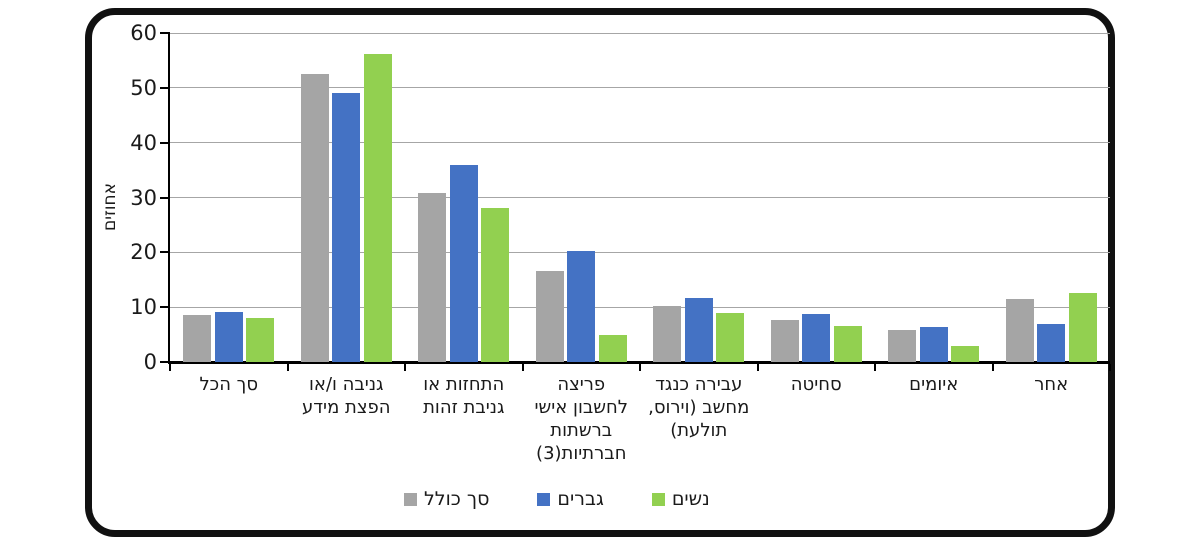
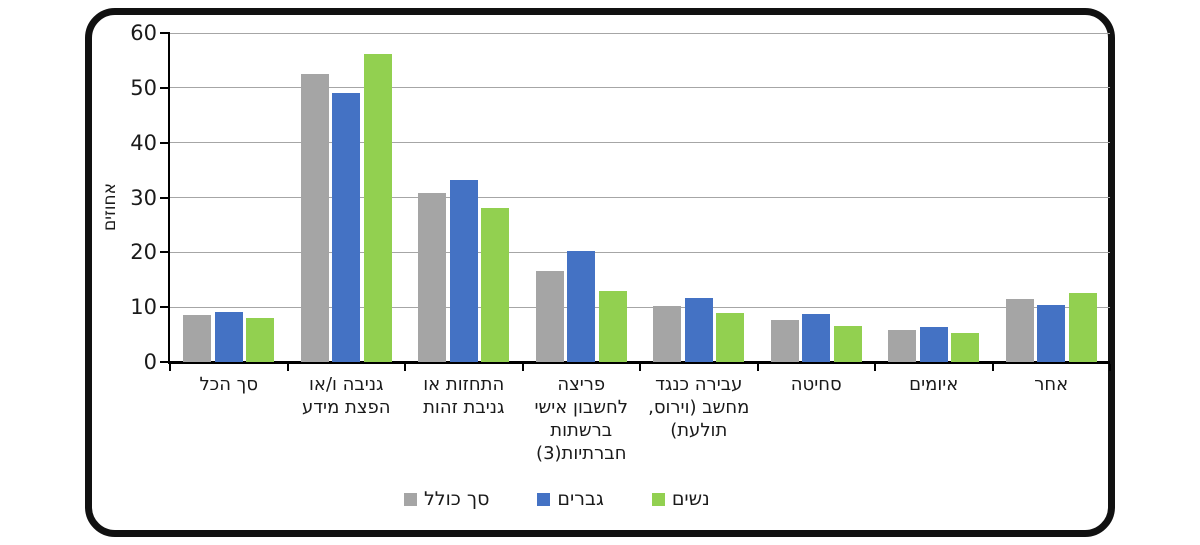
גברים/התחזות או גניבת זהות: 36 -> 33
נשים/פריצה לחשבון אישי ברשתות חברתיות(3): 5 -> 13
נשים/איומים: 3 -> 5
גברים/אחר: 7 -> 10
